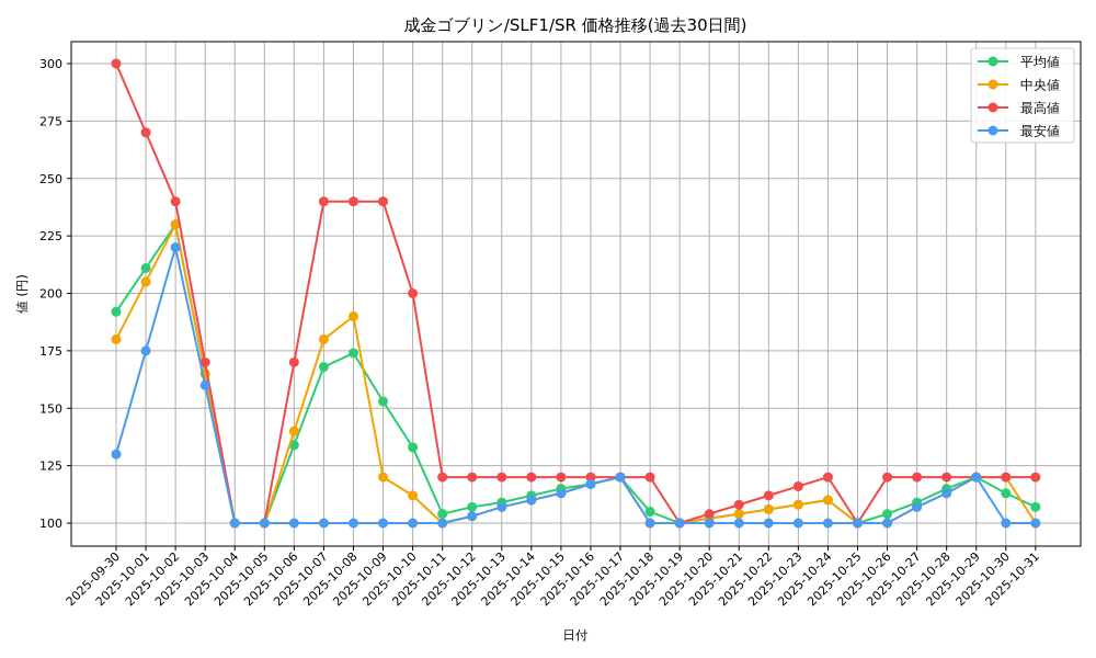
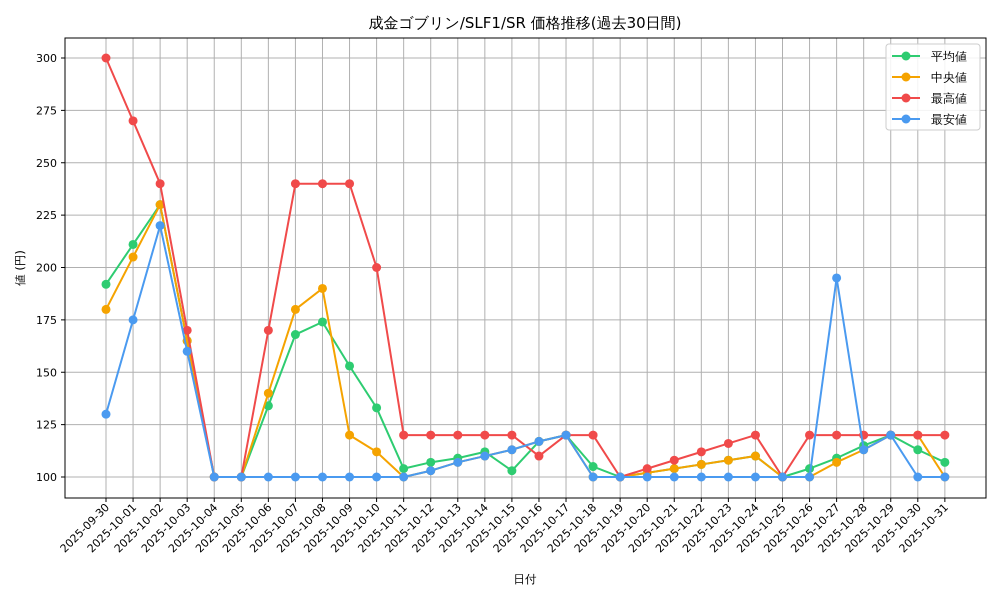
平均値/2025-10-15: 115 -> 103
最高値/2025-10-16: 120 -> 110
最安値/2025-10-27: 107 -> 195
